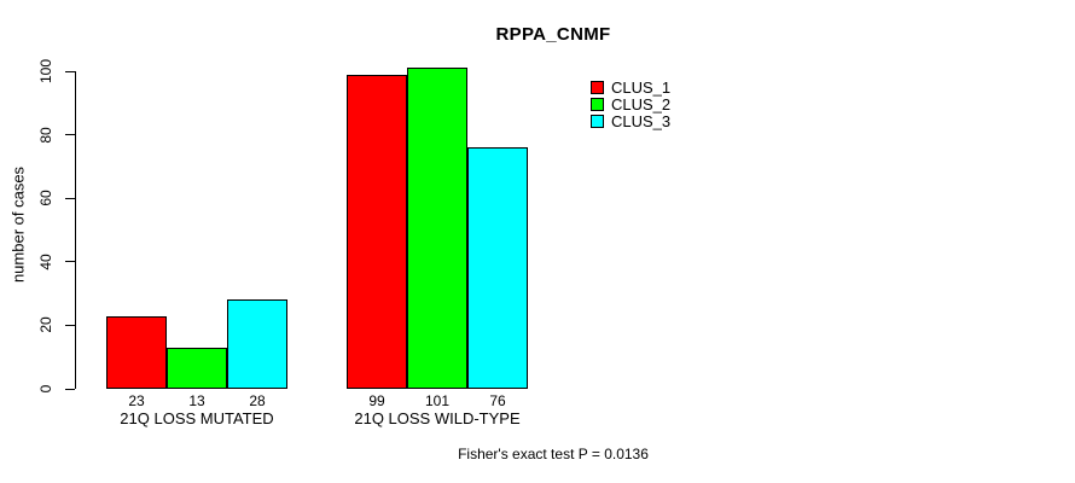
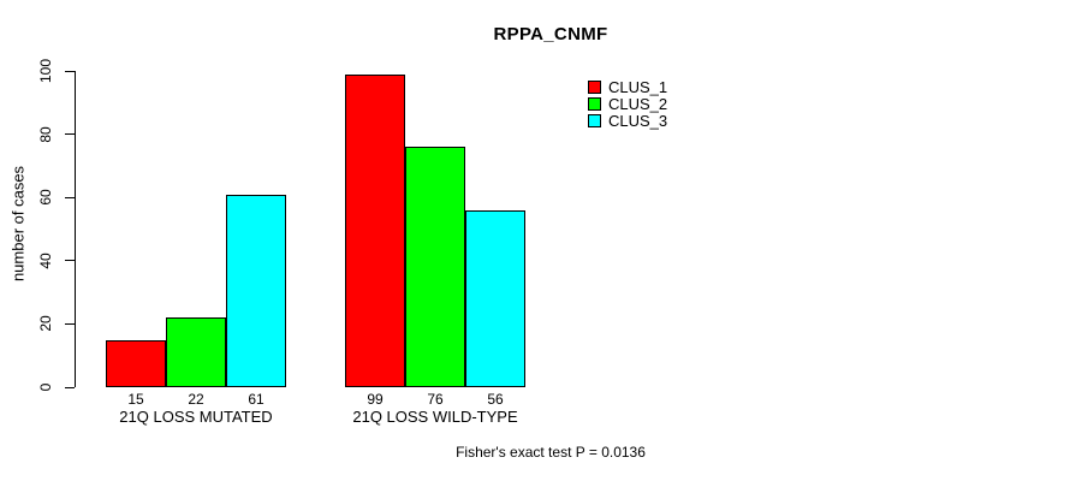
CLUS_1/21Q LOSS MUTATED: 23 -> 15
CLUS_2/21Q LOSS MUTATED: 13 -> 22
CLUS_3/21Q LOSS MUTATED: 28 -> 61
CLUS_2/21Q LOSS WILD-TYPE: 101 -> 76
CLUS_3/21Q LOSS WILD-TYPE: 76 -> 56
